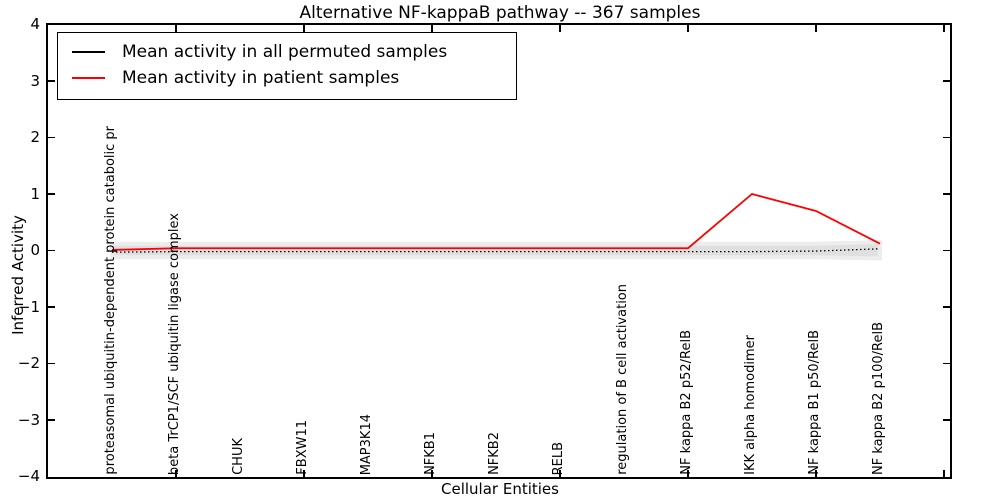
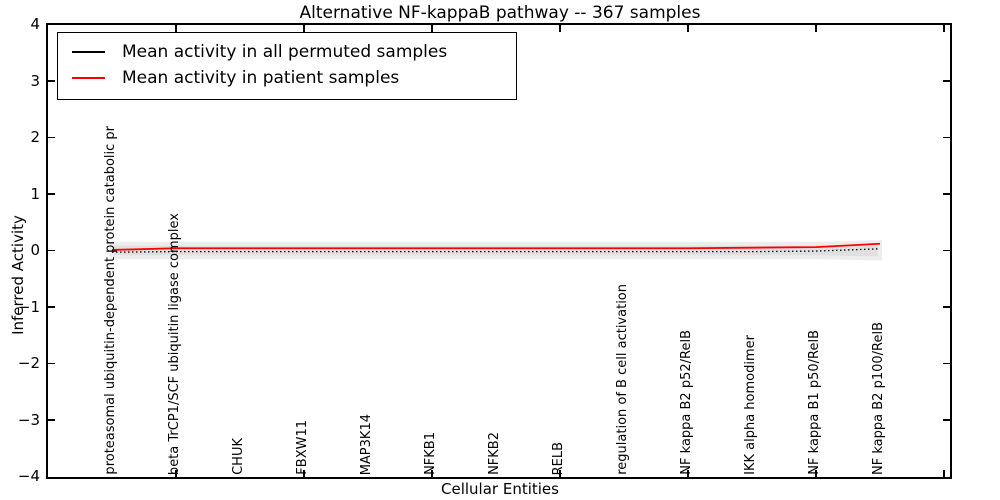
Mean activity in patient samples/IKK alpha homodimer: 1.0 -> 0.1
Mean activity in patient samples/NF kappa B1 p50/RelB: 0.7 -> 0.1
